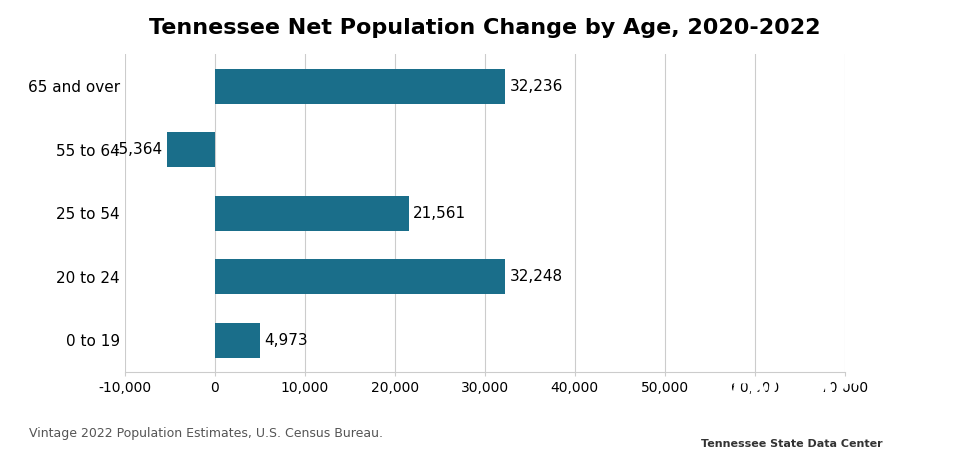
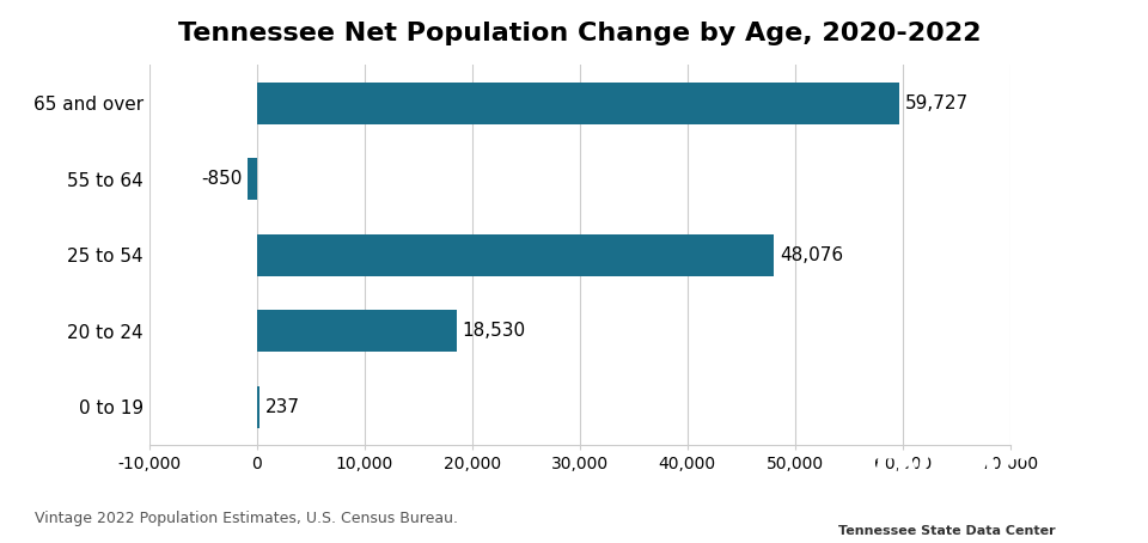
65 and over: 32,236 -> 59,727
55 to 64: -5,364 -> -850
25 to 54: 21,561 -> 48,076
20 to 24: 32,248 -> 18,530
0 to 19: 4,973 -> 237
